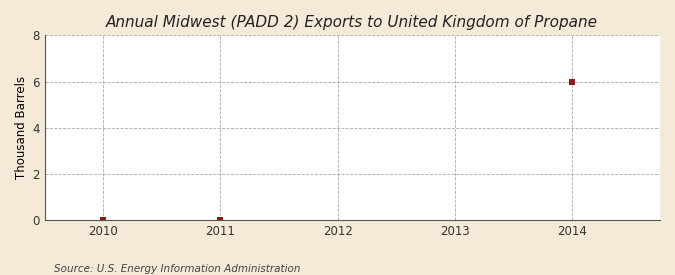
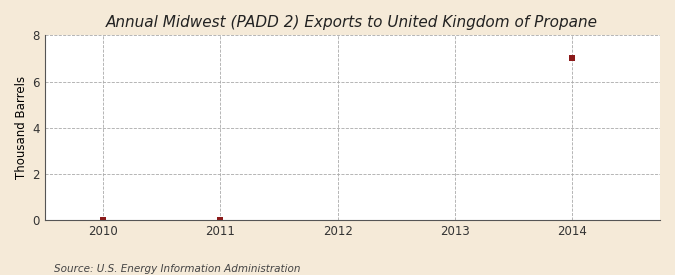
2014: 6 -> 7
